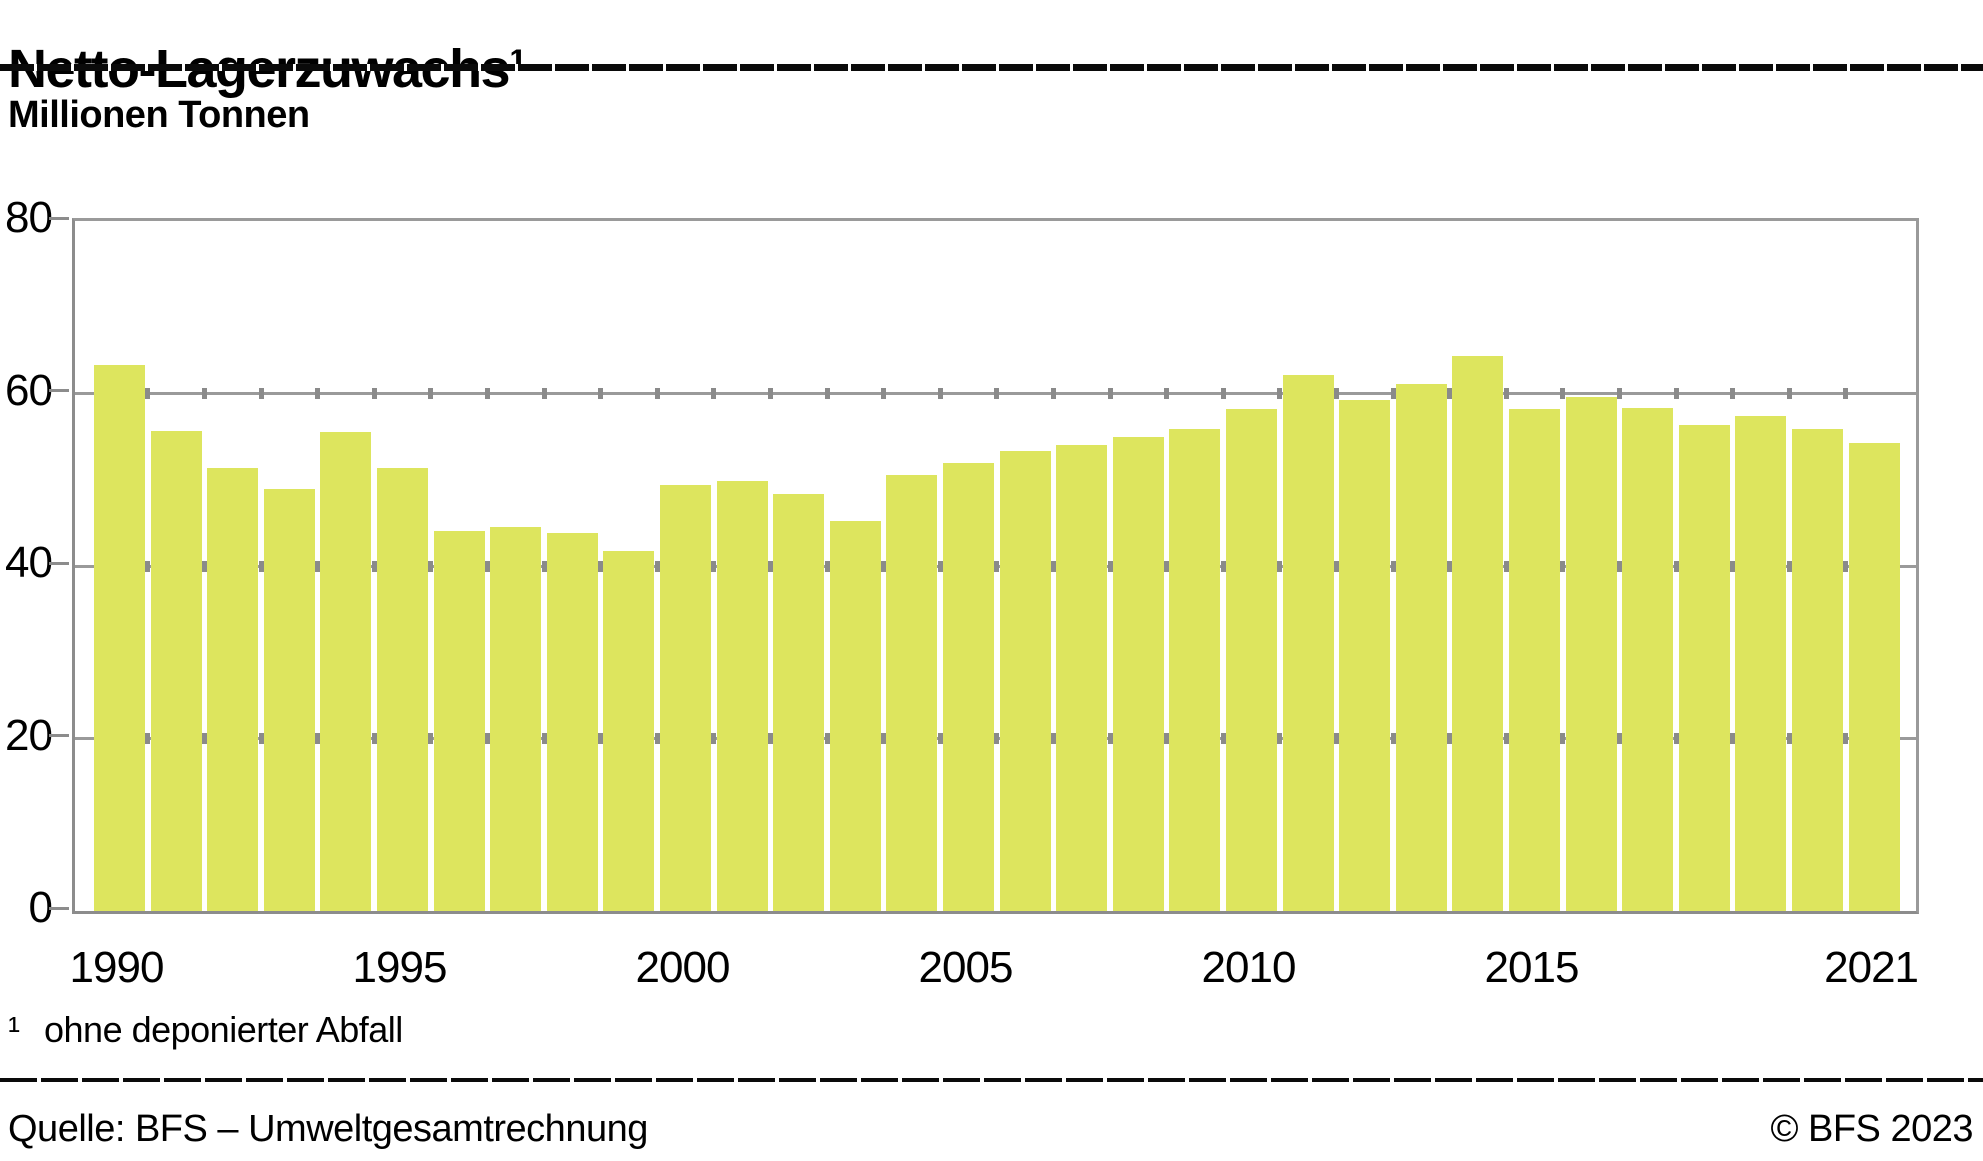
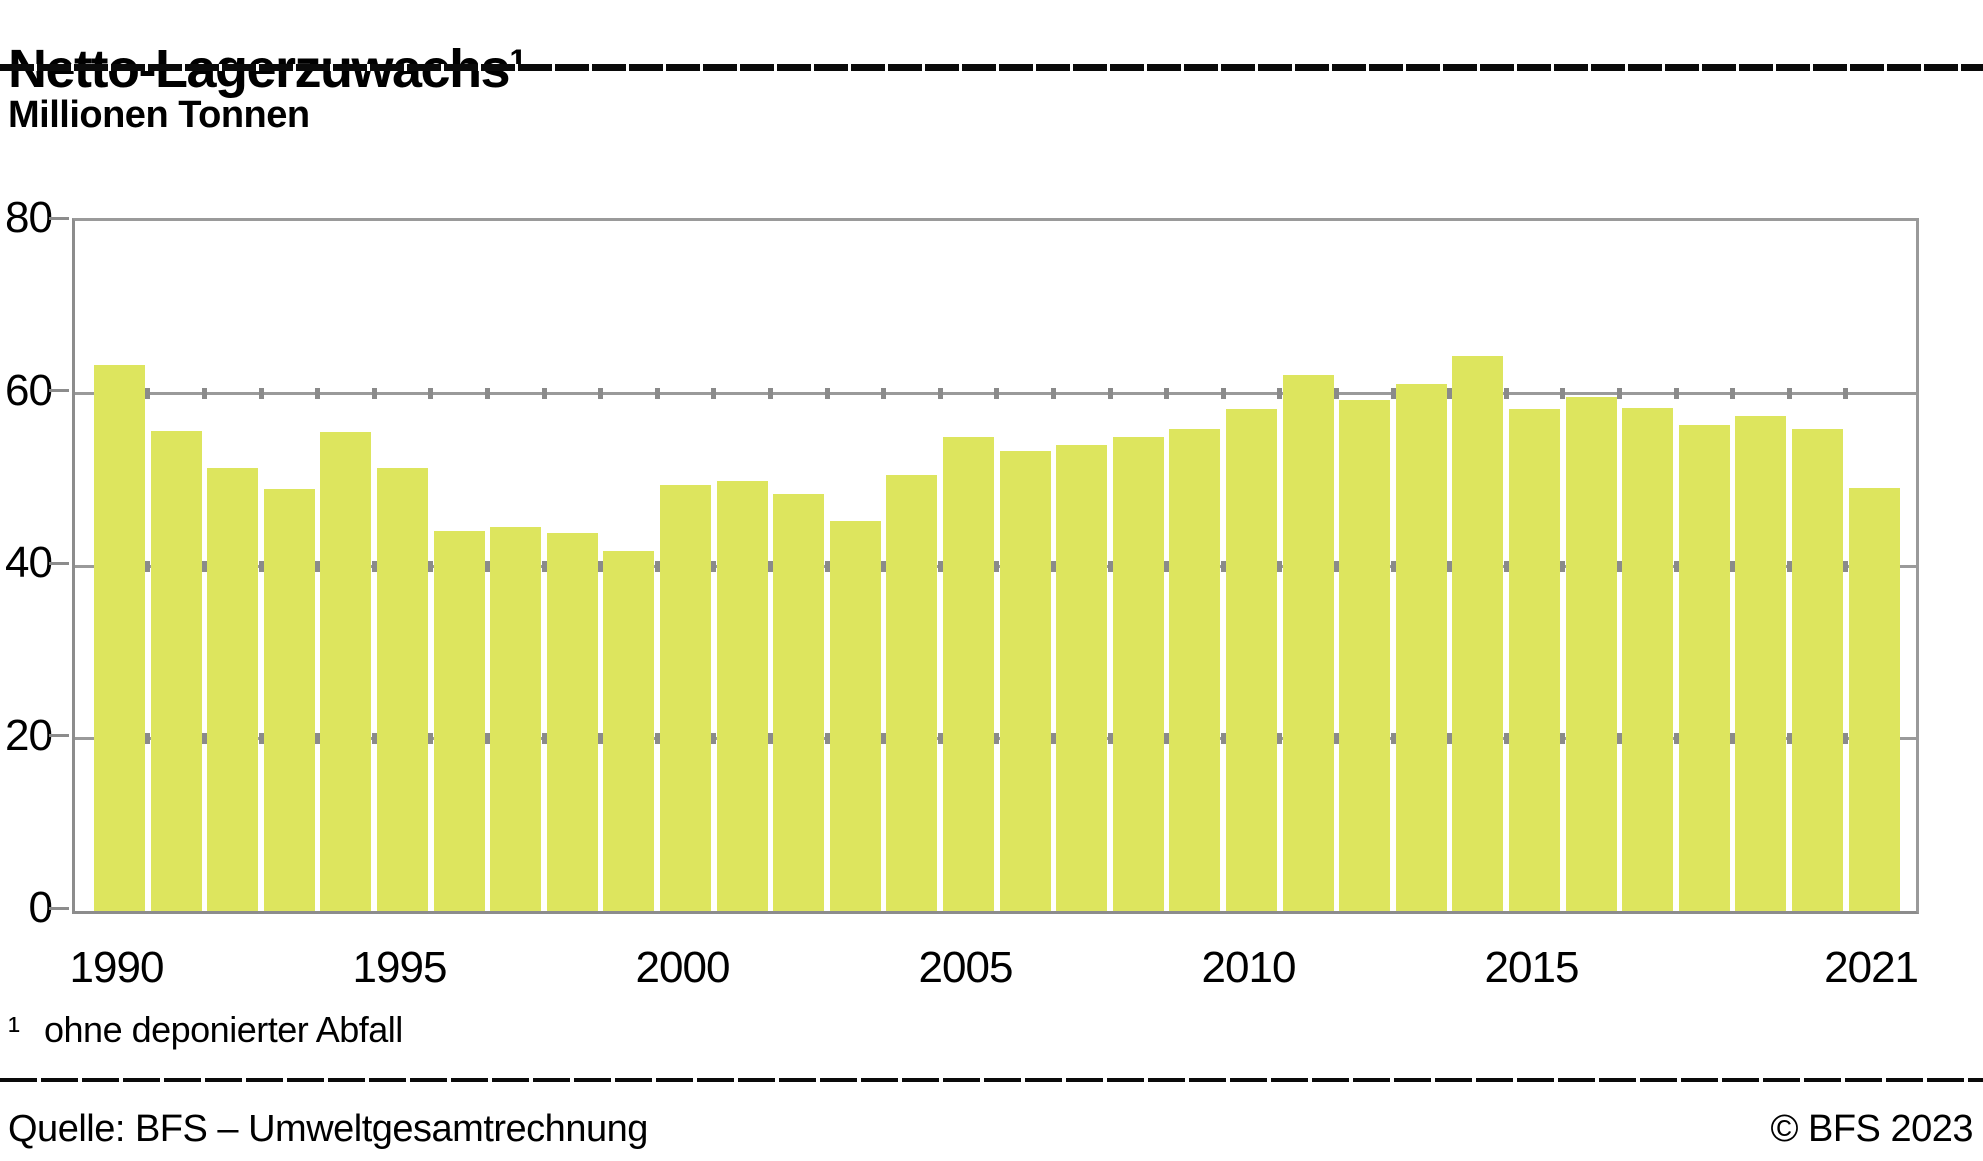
2005: 52 -> 55
2021: 54 -> 49
